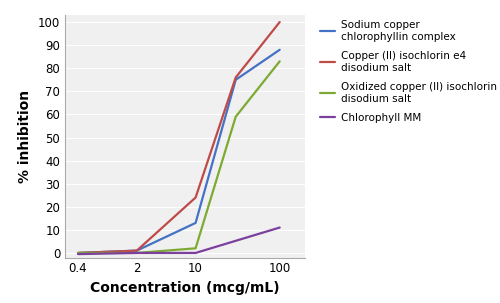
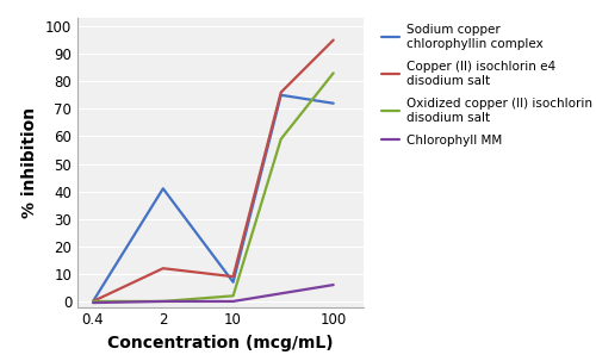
Sodium copper chlorophyllin complex/2: 1 -> 41
Copper (II) isochlorin e4 disodium salt/2: 1 -> 12
Sodium copper chlorophyllin complex/10: 13 -> 7
Copper (II) isochlorin e4 disodium salt/10: 24 -> 9
Sodium copper chlorophyllin complex/100: 88 -> 72
Copper (II) isochlorin e4 disodium salt/100: 100 -> 95
Chlorophyll MM/100: 11.0 -> 6.0
